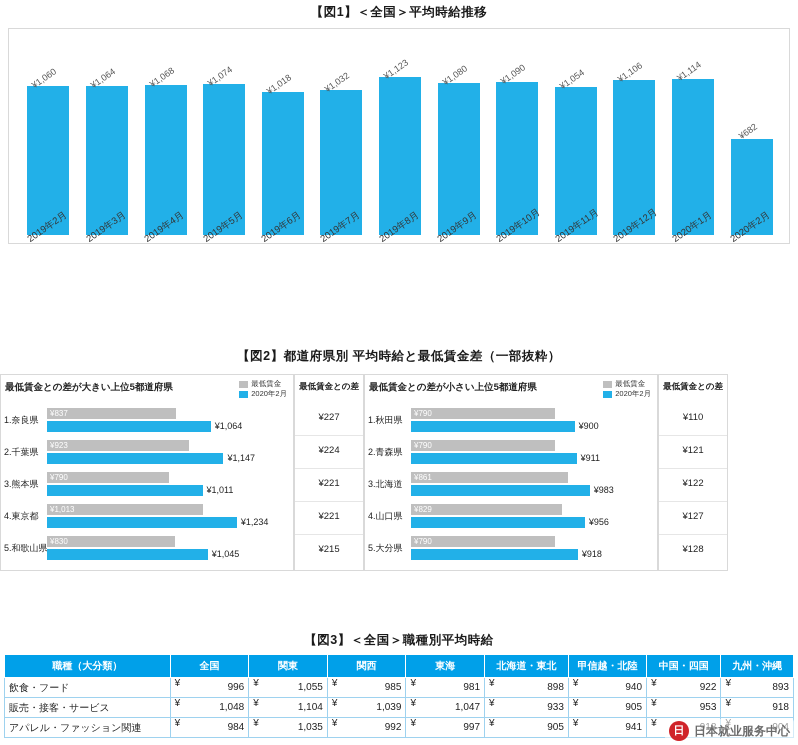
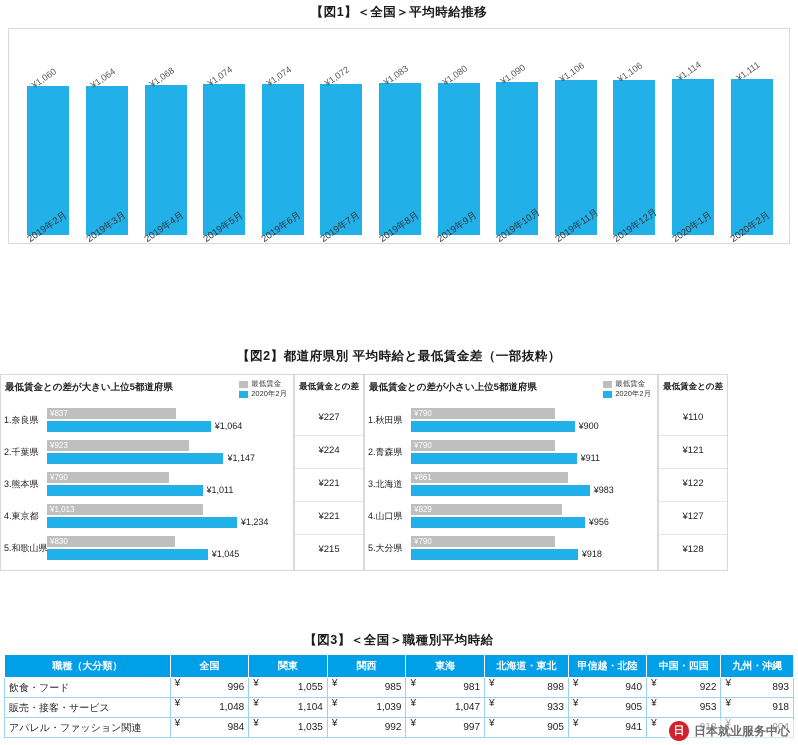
【図1】＜全国＞平均時給推移/2019年6月: ¥1,018 -> ¥1,074
【図1】＜全国＞平均時給推移/2019年7月: ¥1,032 -> ¥1,072
【図1】＜全国＞平均時給推移/2019年8月: ¥1,123 -> ¥1,083
【図1】＜全国＞平均時給推移/2019年11月: ¥1,054 -> ¥1,106
【図1】＜全国＞平均時給推移/2020年2月: ¥682 -> ¥1,111
